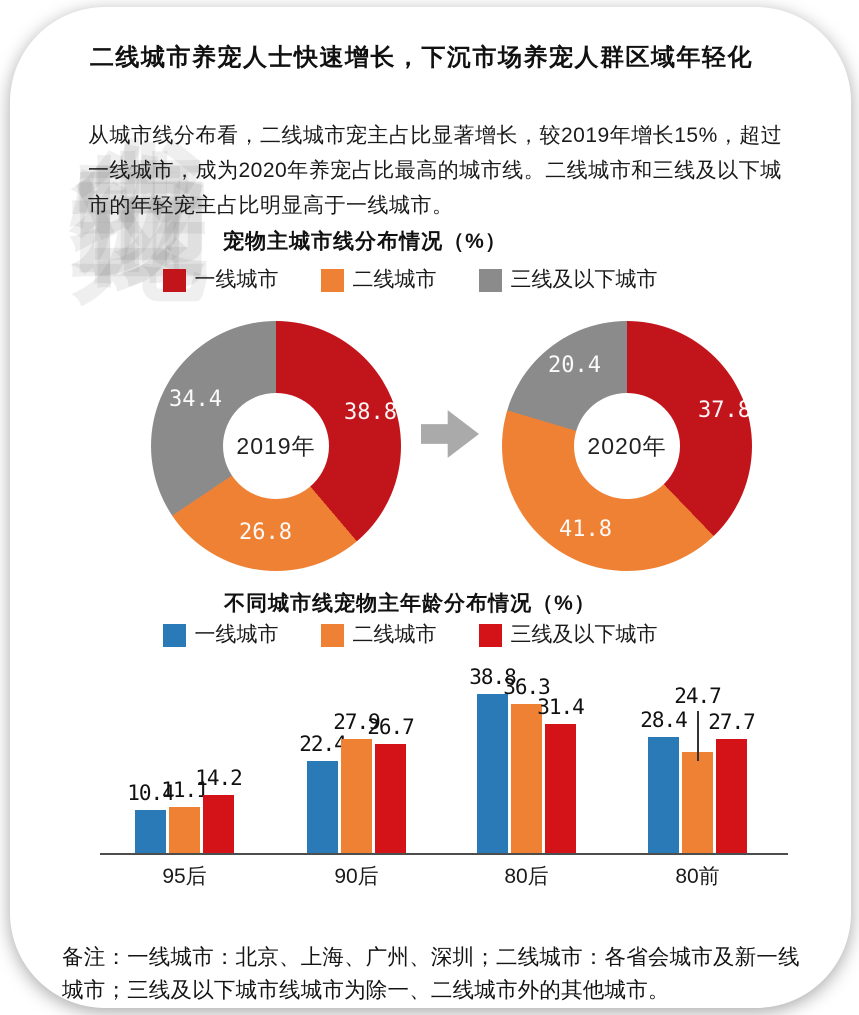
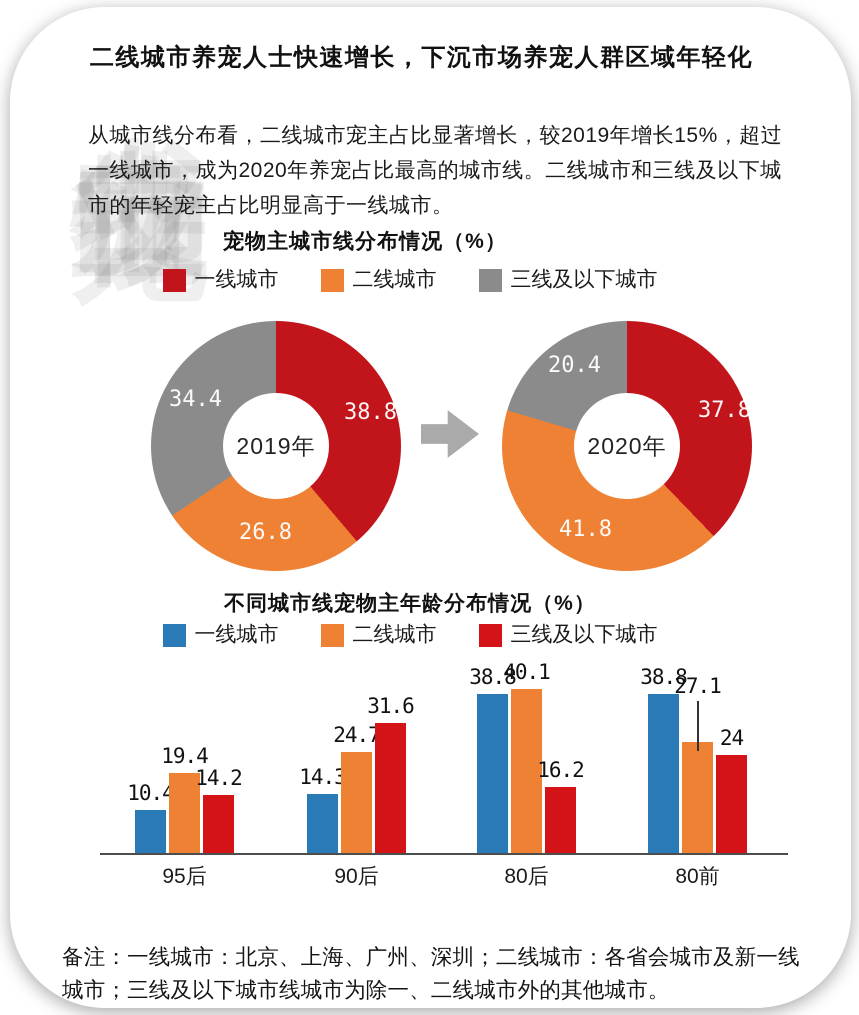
不同城市线宠物主年龄分布情况（%）/二线城市/95后: 11.1 -> 19.4
不同城市线宠物主年龄分布情况（%）/一线城市/90后: 22.4 -> 14.3
不同城市线宠物主年龄分布情况（%）/二线城市/90后: 27.9 -> 24.7
不同城市线宠物主年龄分布情况（%）/三线及以下城市/90后: 26.7 -> 31.6
不同城市线宠物主年龄分布情况（%）/二线城市/80后: 36.3 -> 40.1
不同城市线宠物主年龄分布情况（%）/三线及以下城市/80后: 31.4 -> 16.2
不同城市线宠物主年龄分布情况（%）/一线城市/80前: 28.4 -> 38.8
不同城市线宠物主年龄分布情况（%）/二线城市/80前: 24.7 -> 27.1
不同城市线宠物主年龄分布情况（%）/三线及以下城市/80前: 27.7 -> 24
